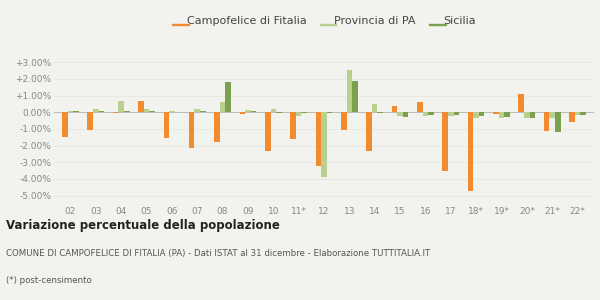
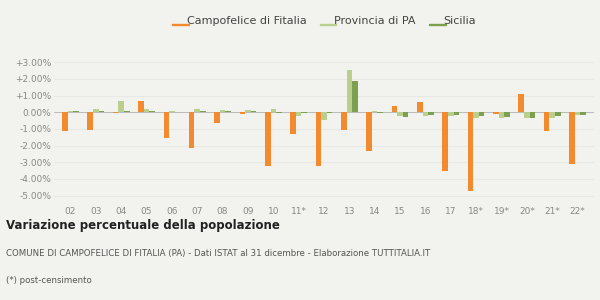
Campofelice di Fitalia/02: -1.5% -> -1.1%
Campofelice di Fitalia/08: -1.8% -> -0.7%
Provincia di PA/08: 0.6% -> 0.1%
Sicilia/08: 1.8% -> 0.1%
Campofelice di Fitalia/10: -2.3% -> -3.2%
Campofelice di Fitalia/11*: -1.6% -> -1.3%
Provincia di PA/12: -3.9% -> -0.5%
Provincia di PA/14: 0.5% -> 0.1%
Sicilia/21*: -1.2% -> -0.2%
Campofelice di Fitalia/22*: -0.6% -> -3.1%
